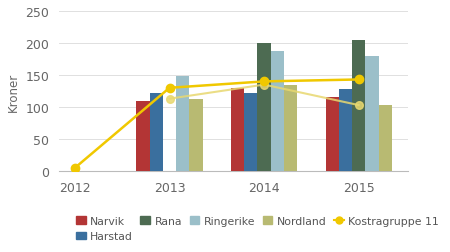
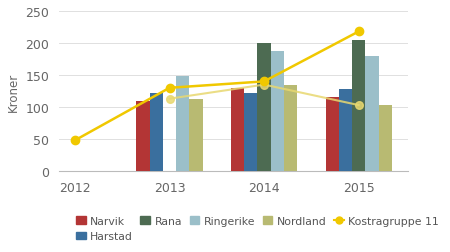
Kostragruppe 11/2012: 5 -> 48
Kostragruppe 11/2015: 143 -> 218
